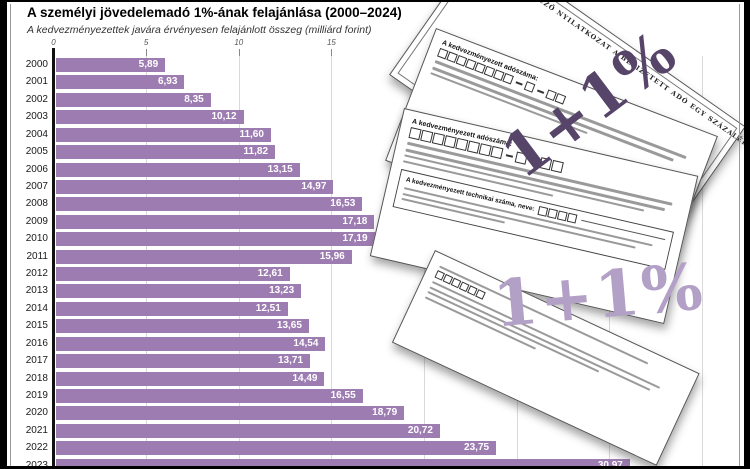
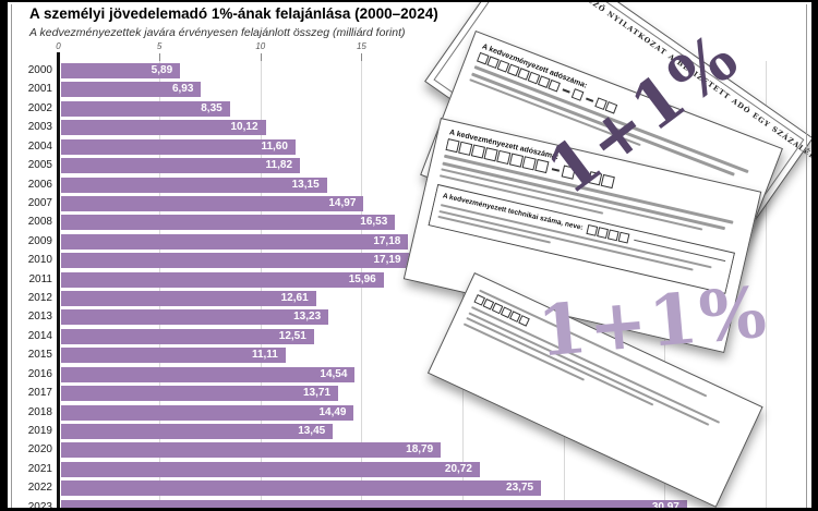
2015: 13,65 -> 11,11
2019: 16,55 -> 13,45
